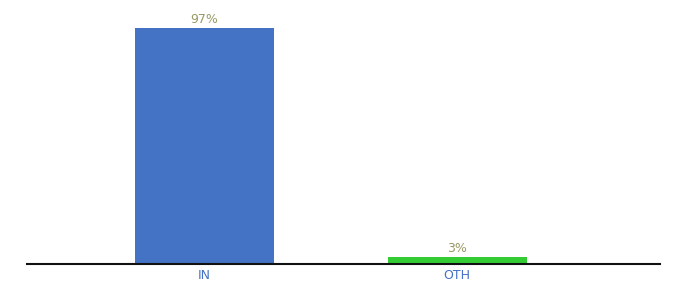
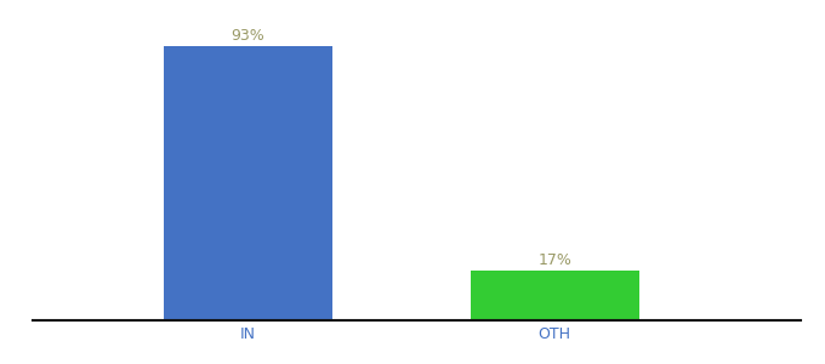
IN: 97% -> 93%
OTH: 3% -> 17%
